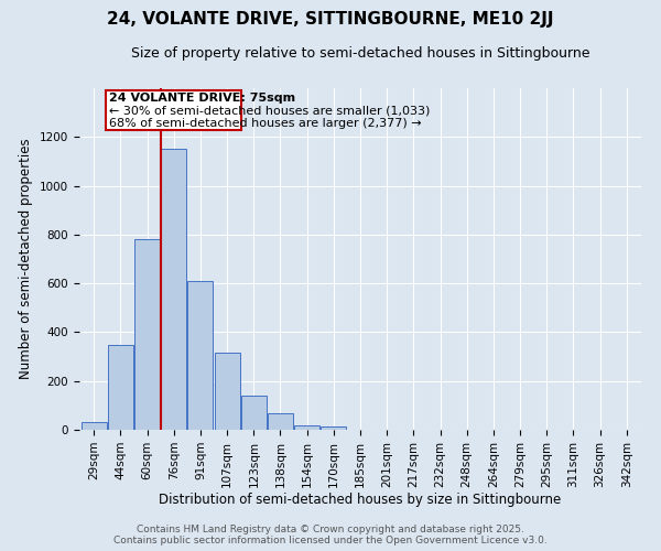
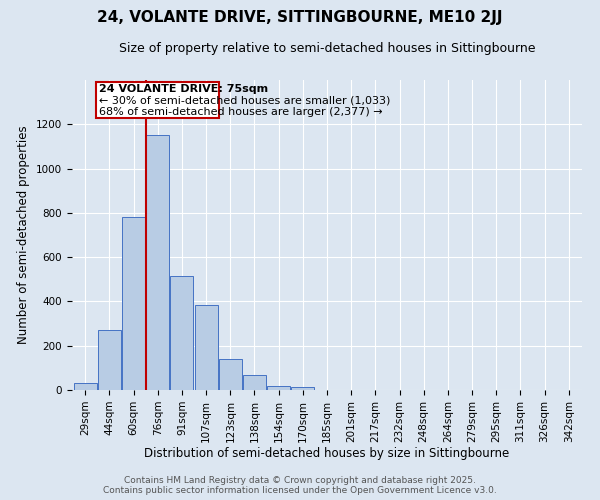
44sqm: 350 -> 270
91sqm: 610 -> 515
107sqm: 315 -> 385
